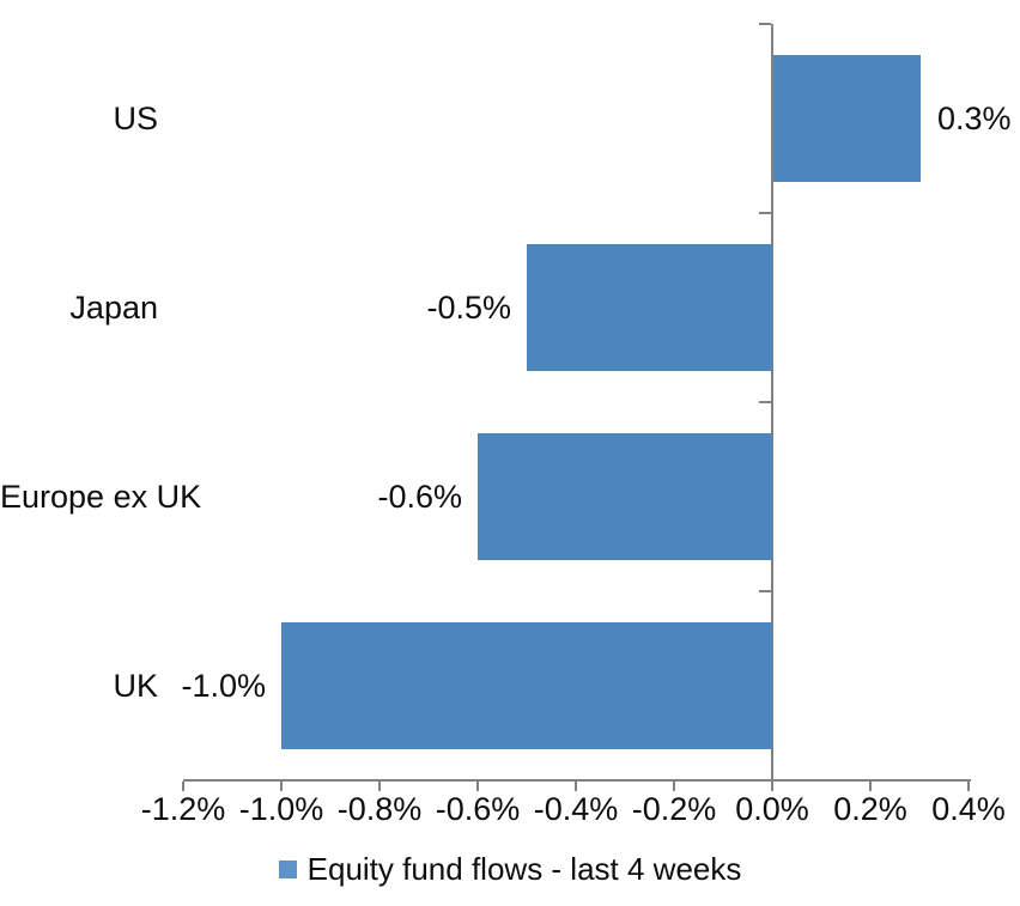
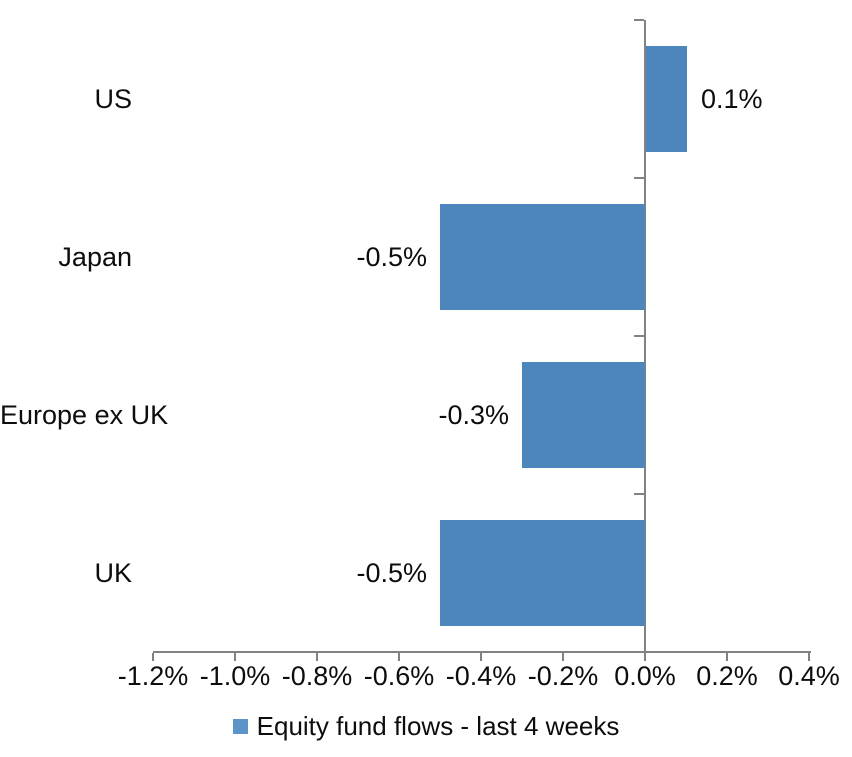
US: 0.3% -> 0.1%
Europe ex UK: -0.6% -> -0.3%
UK: -1.0% -> -0.5%
